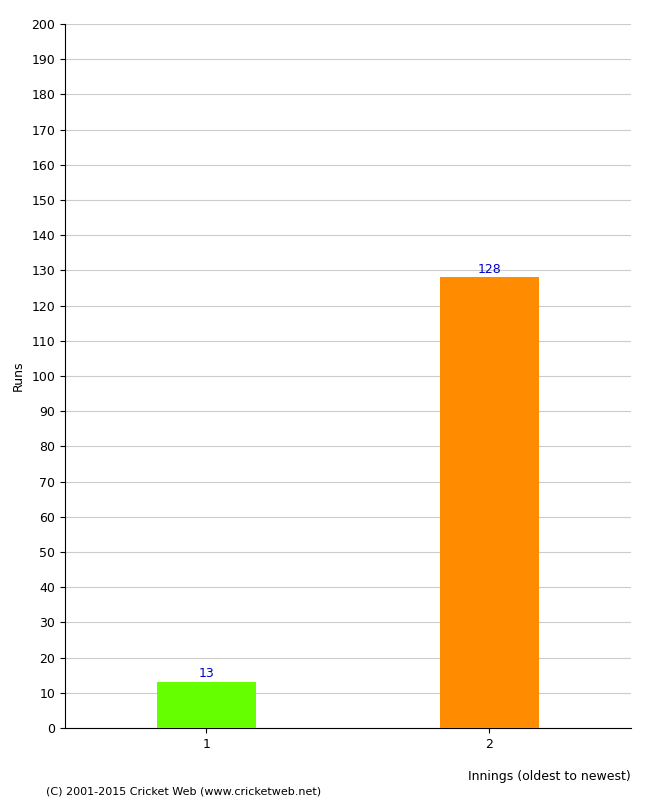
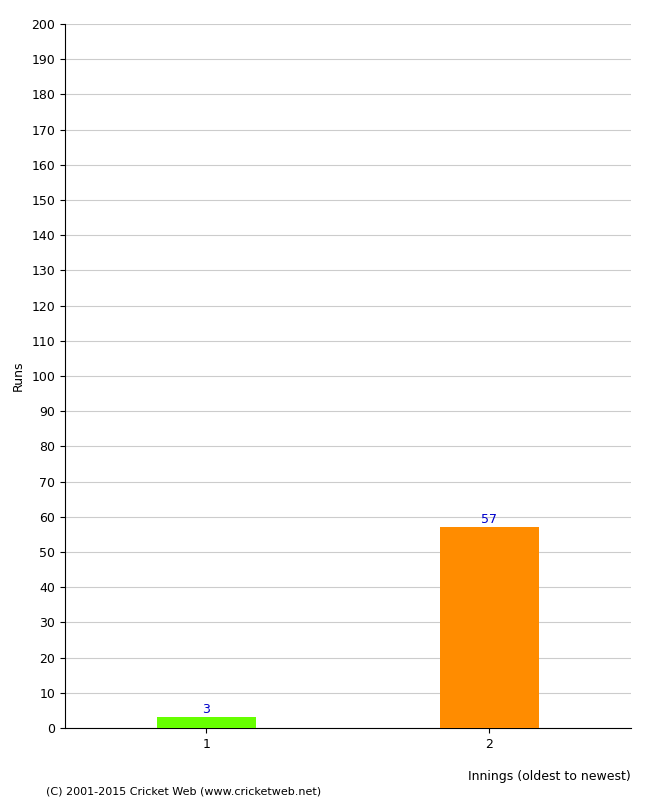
1: 13 -> 3
2: 128 -> 57
